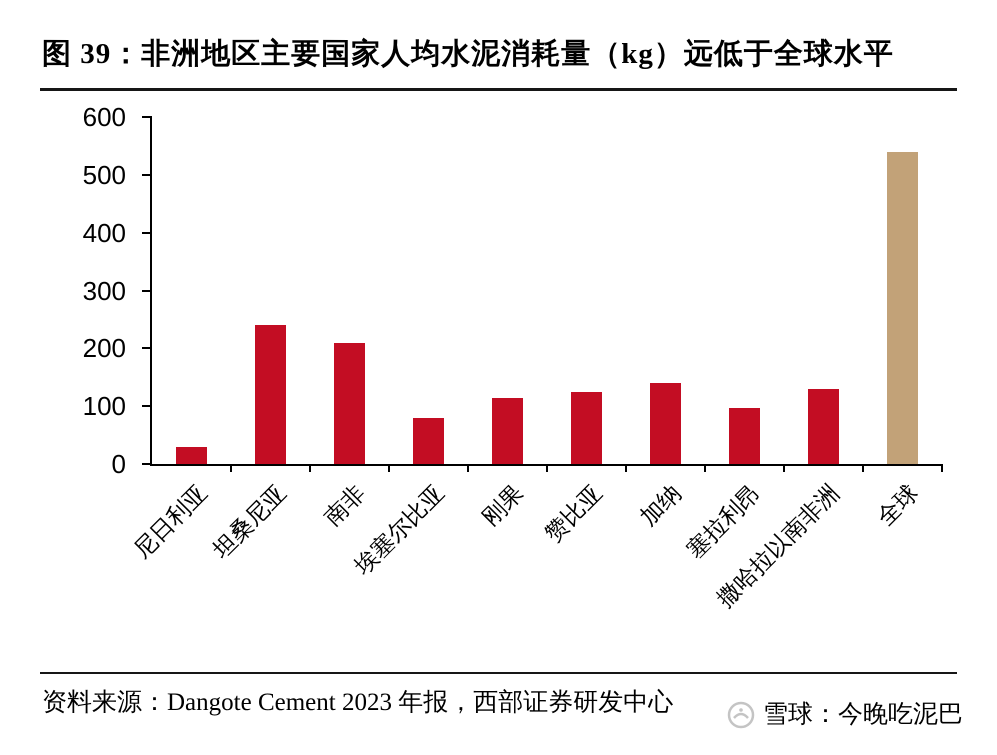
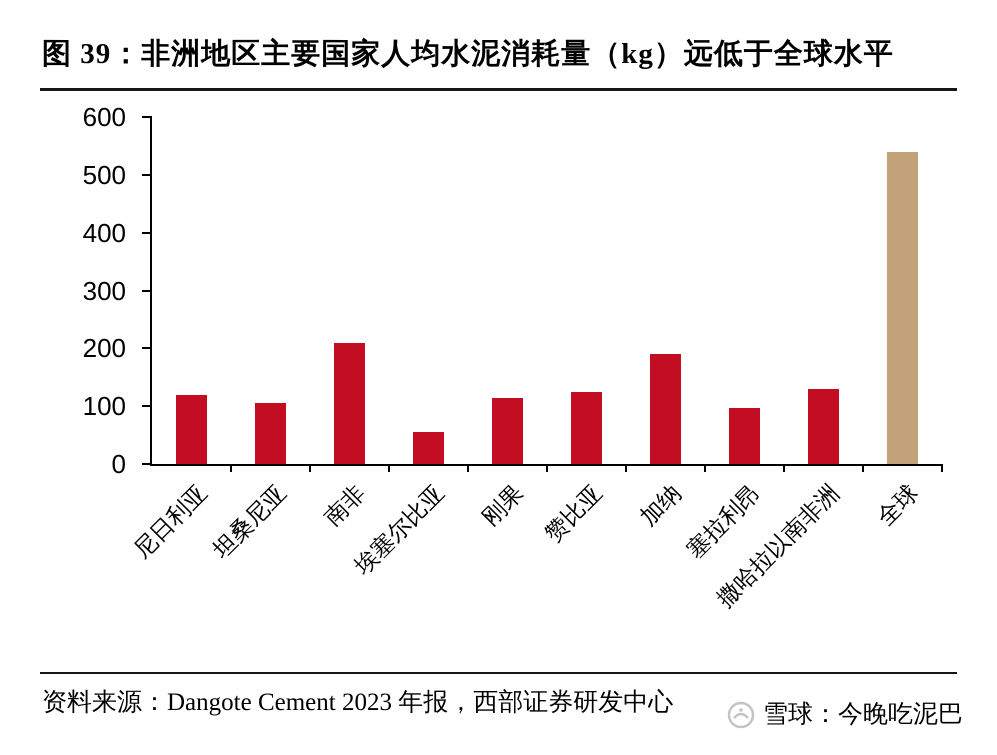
尼日利亚: 30 -> 120
坦桑尼亚: 240 -> 100
埃塞尔比亚: 80 -> 60
加纳: 140 -> 190
